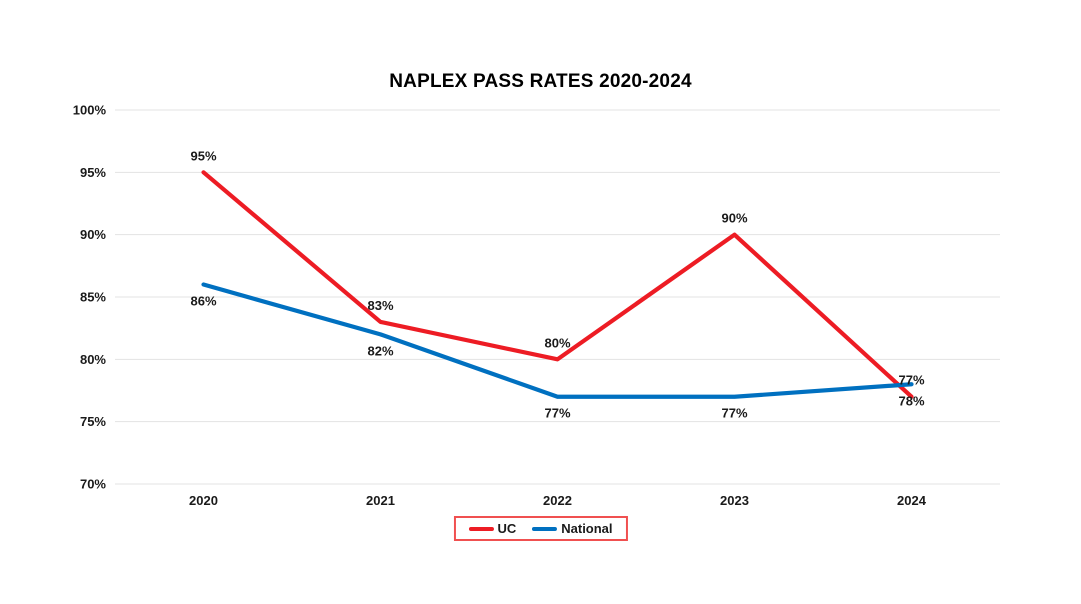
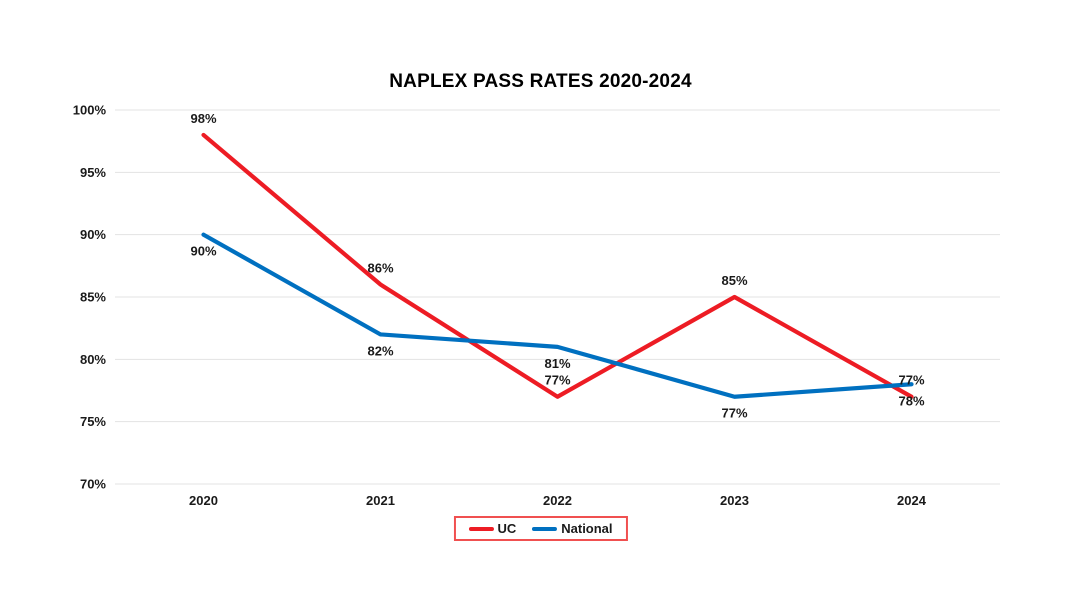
UC/2020: 95% -> 98%
National/2020: 86% -> 90%
UC/2021: 83% -> 86%
UC/2022: 80% -> 77%
National/2022: 77% -> 81%
UC/2023: 90% -> 85%
